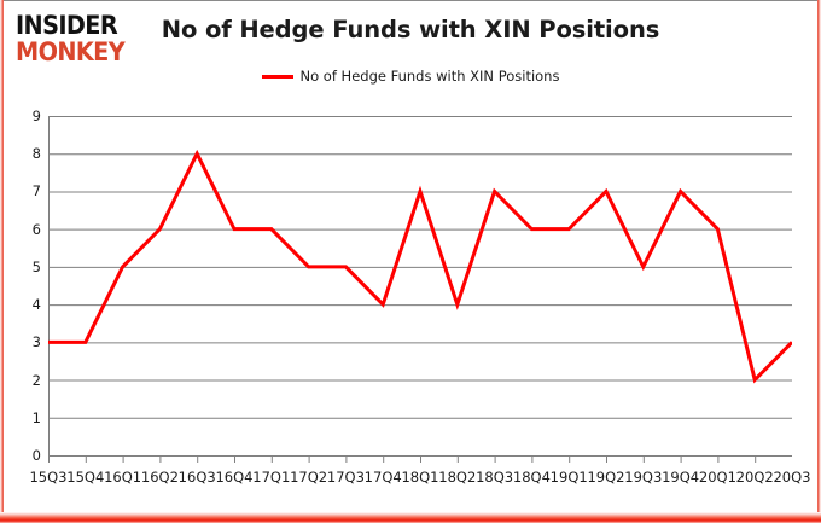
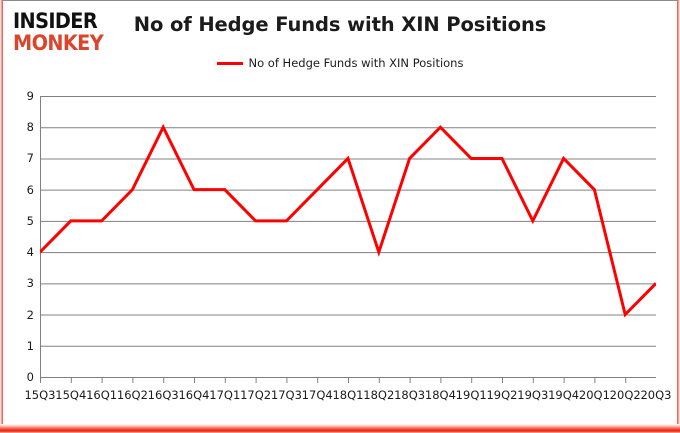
15Q3: 3 -> 4
15Q4: 3 -> 5
17Q4: 4 -> 6
18Q4: 6 -> 8
19Q1: 6 -> 7
